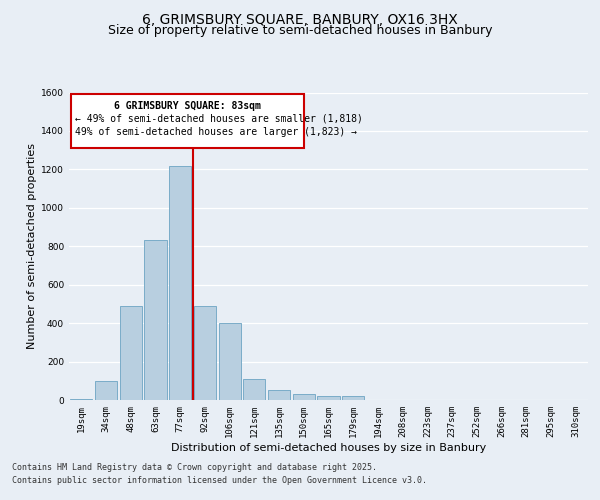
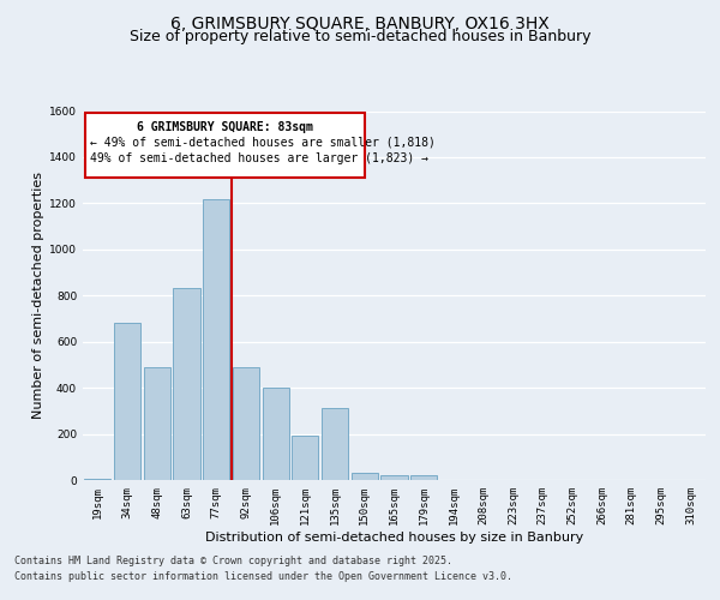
34sqm: 100 -> 680
121sqm: 110 -> 190
135sqm: 50 -> 310
